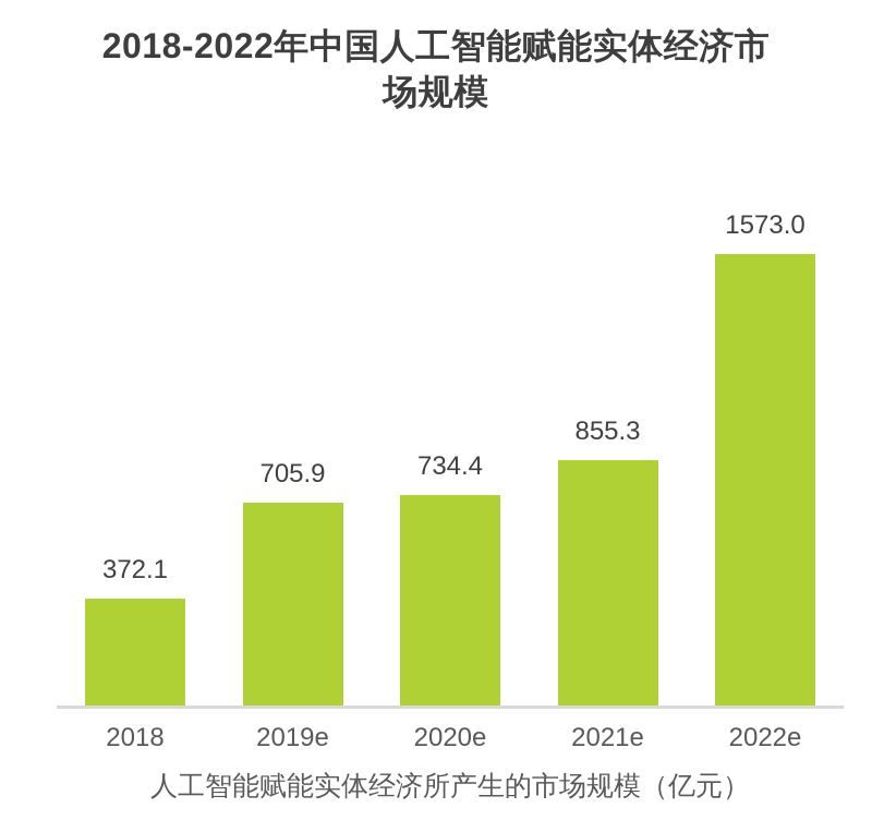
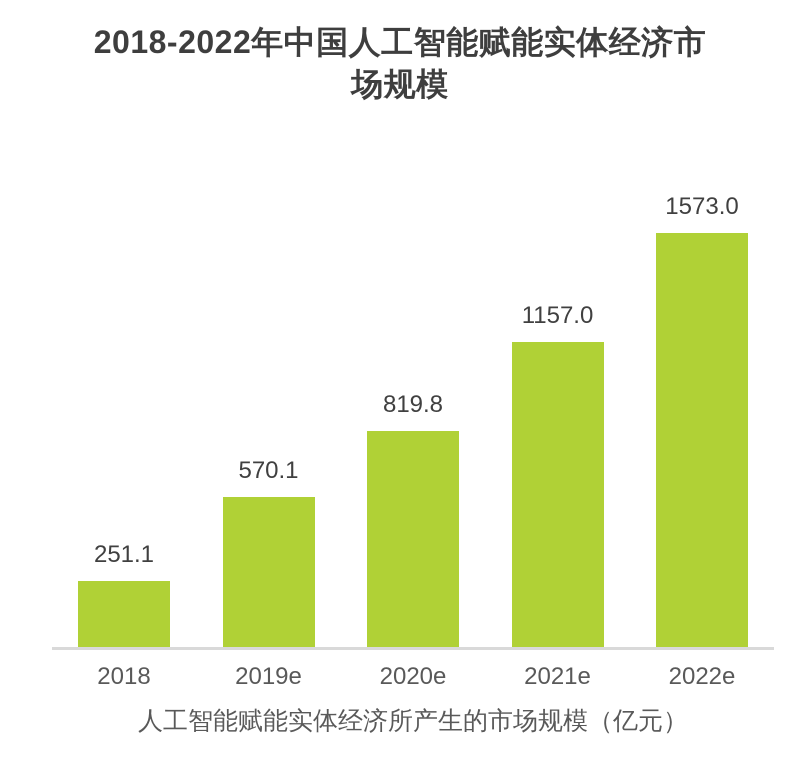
2018: 372.1 -> 251.1
2019e: 705.9 -> 570.1
2020e: 734.4 -> 819.8
2021e: 855.3 -> 1157.0
